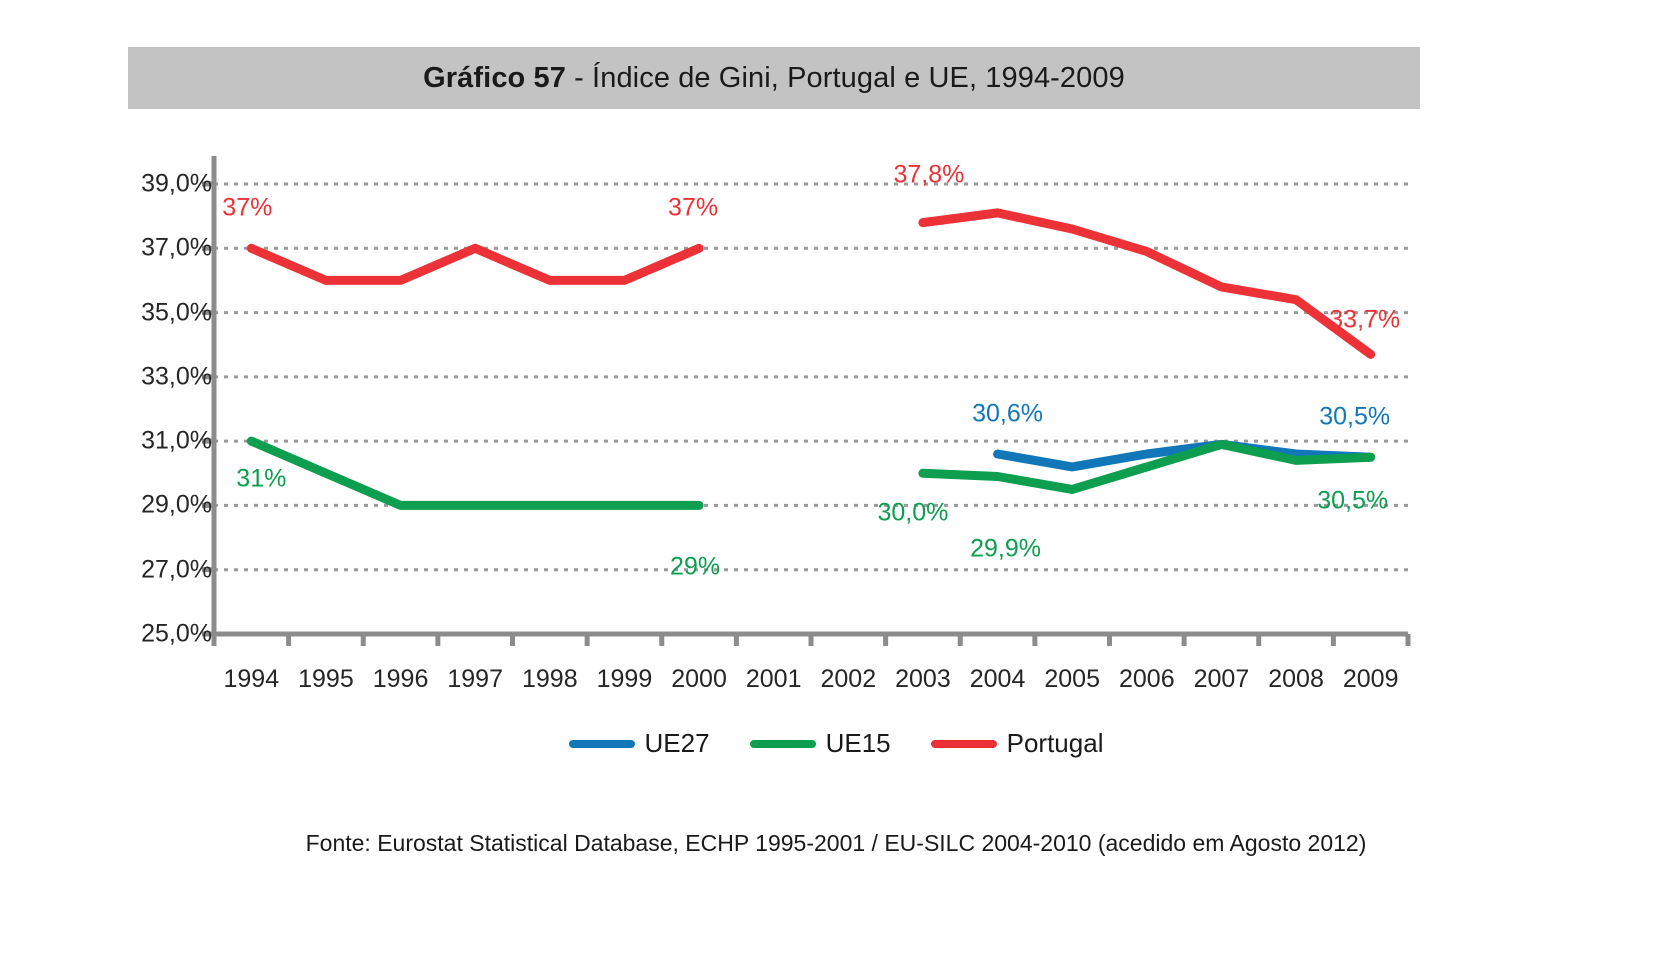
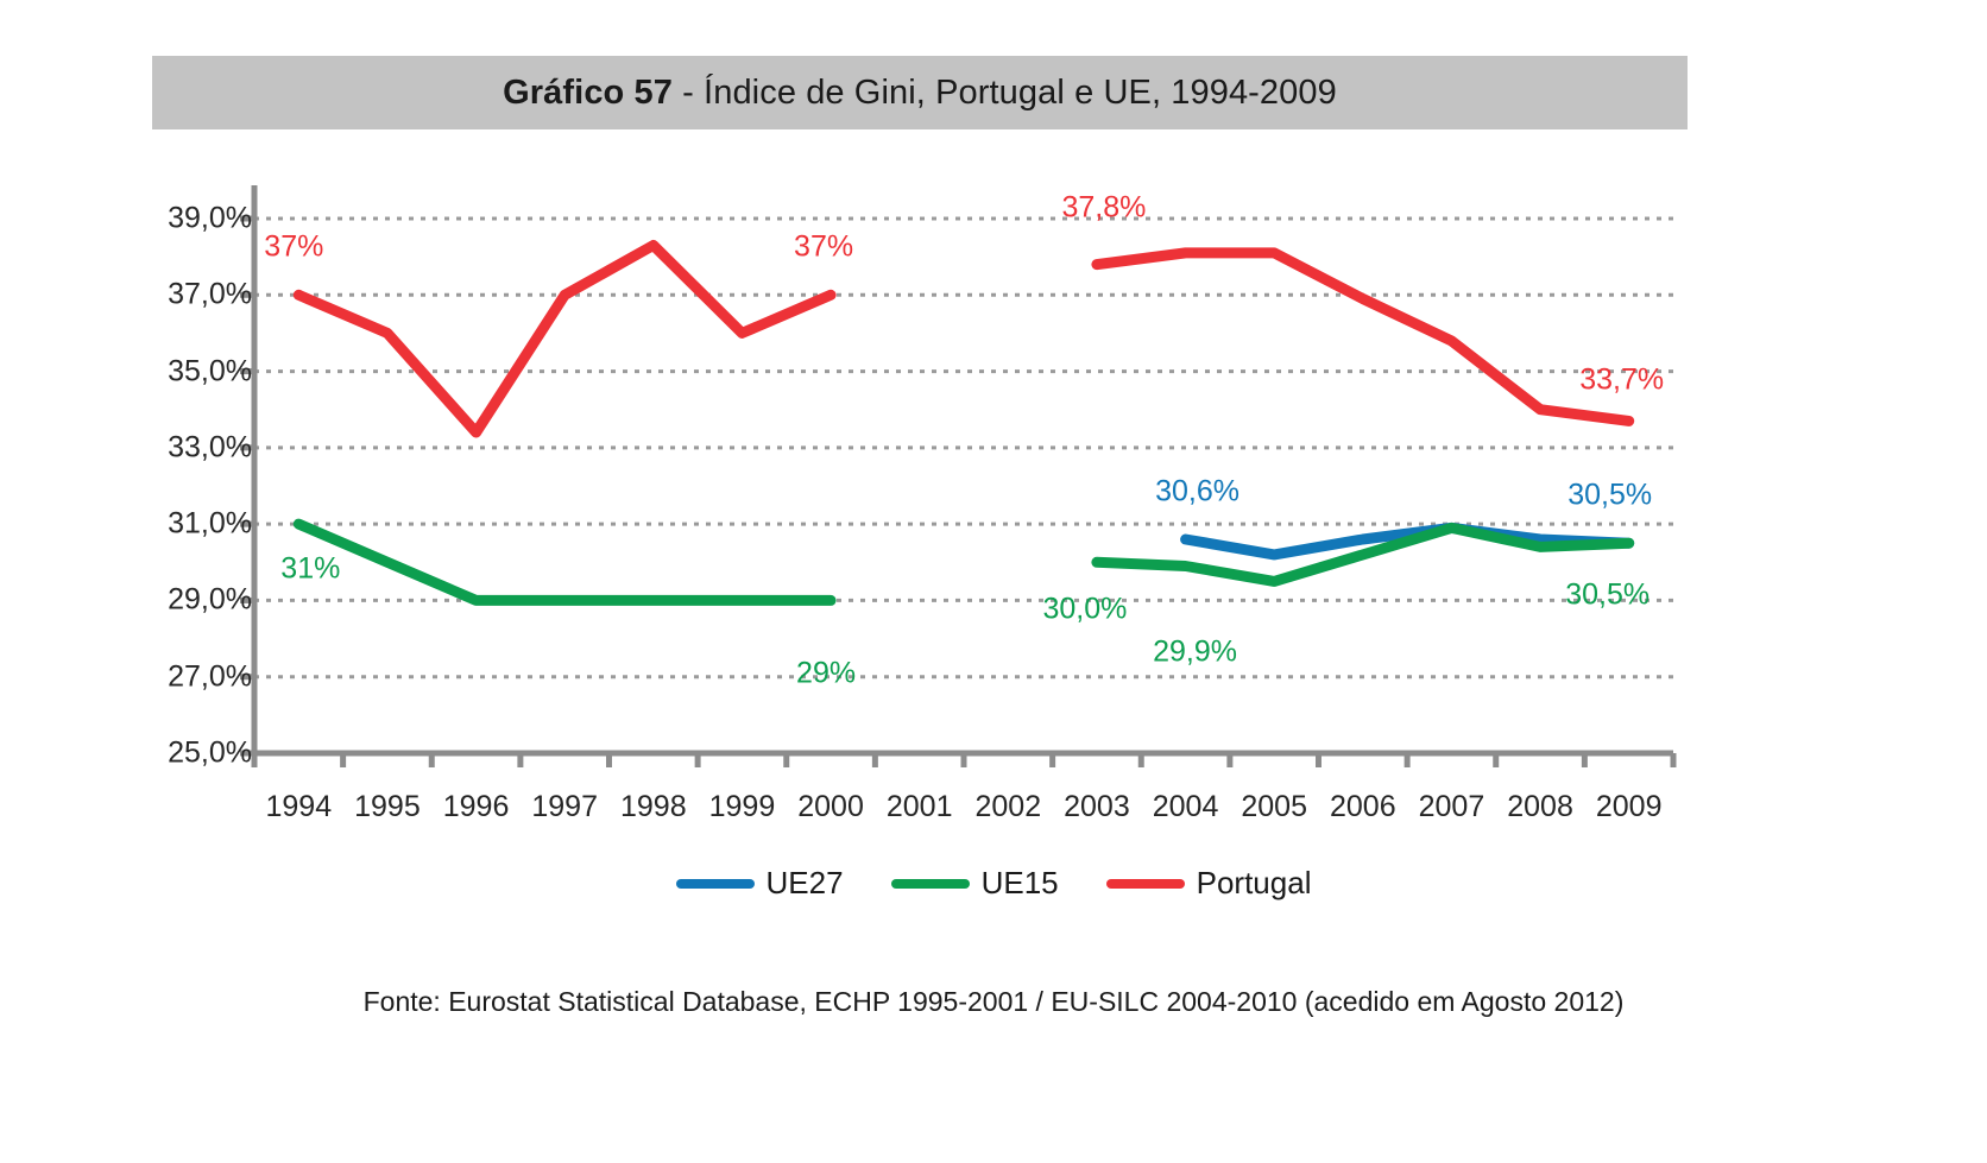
Portugal/1996: 36,0% -> 33,4%
Portugal/1998: 36,0% -> 38,3%
Portugal/2005: 37,6% -> 38,1%
Portugal/2008: 35,4% -> 34,0%
